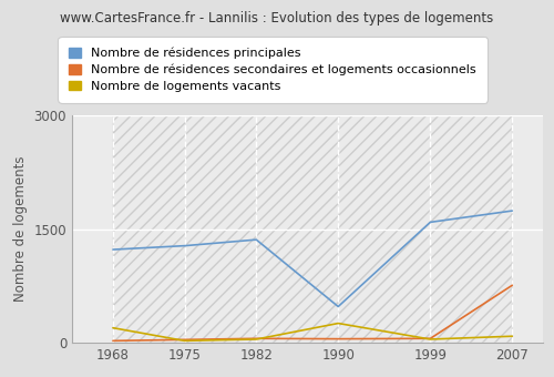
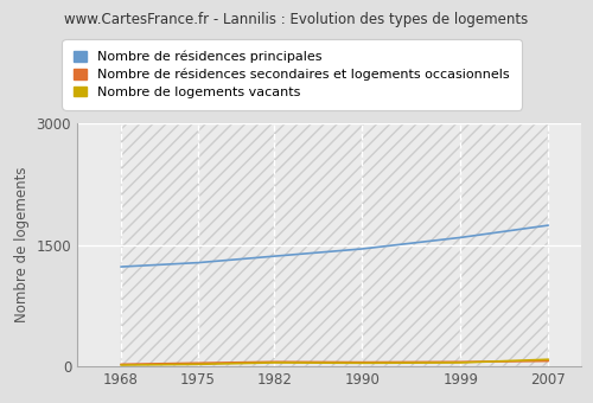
Nombre de logements vacants/1968: 200 -> 20
Nombre de résidences principales/1990: 480 -> 1450
Nombre de logements vacants/1990: 260 -> 40
Nombre de résidences secondaires et logements occasionnels/2007: 760 -> 70
